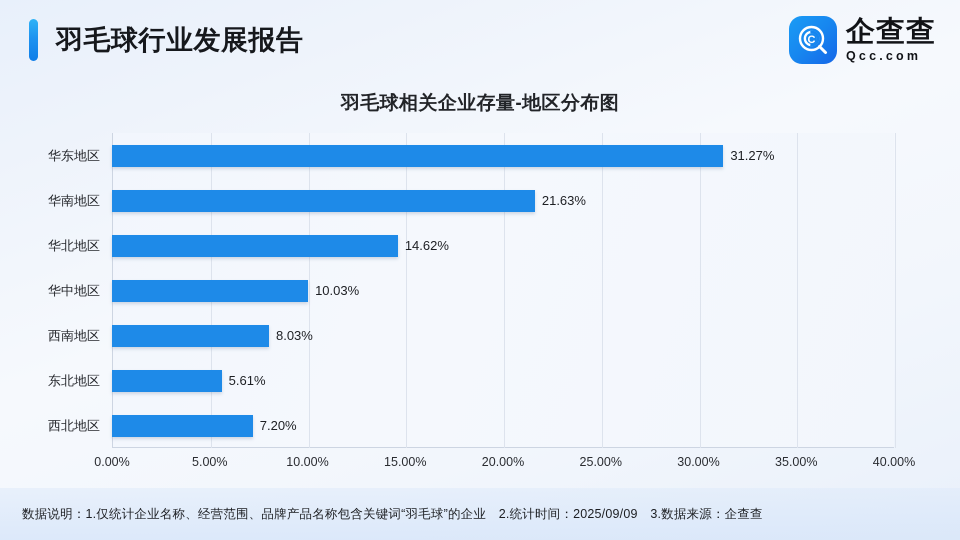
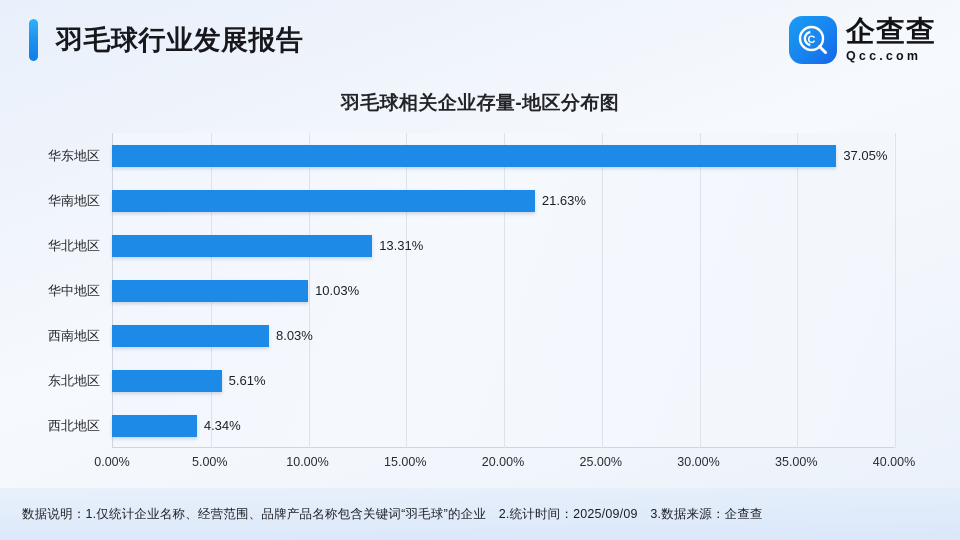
华东地区: 31.27% -> 37.05%
华北地区: 14.62% -> 13.31%
西北地区: 7.20% -> 4.34%
